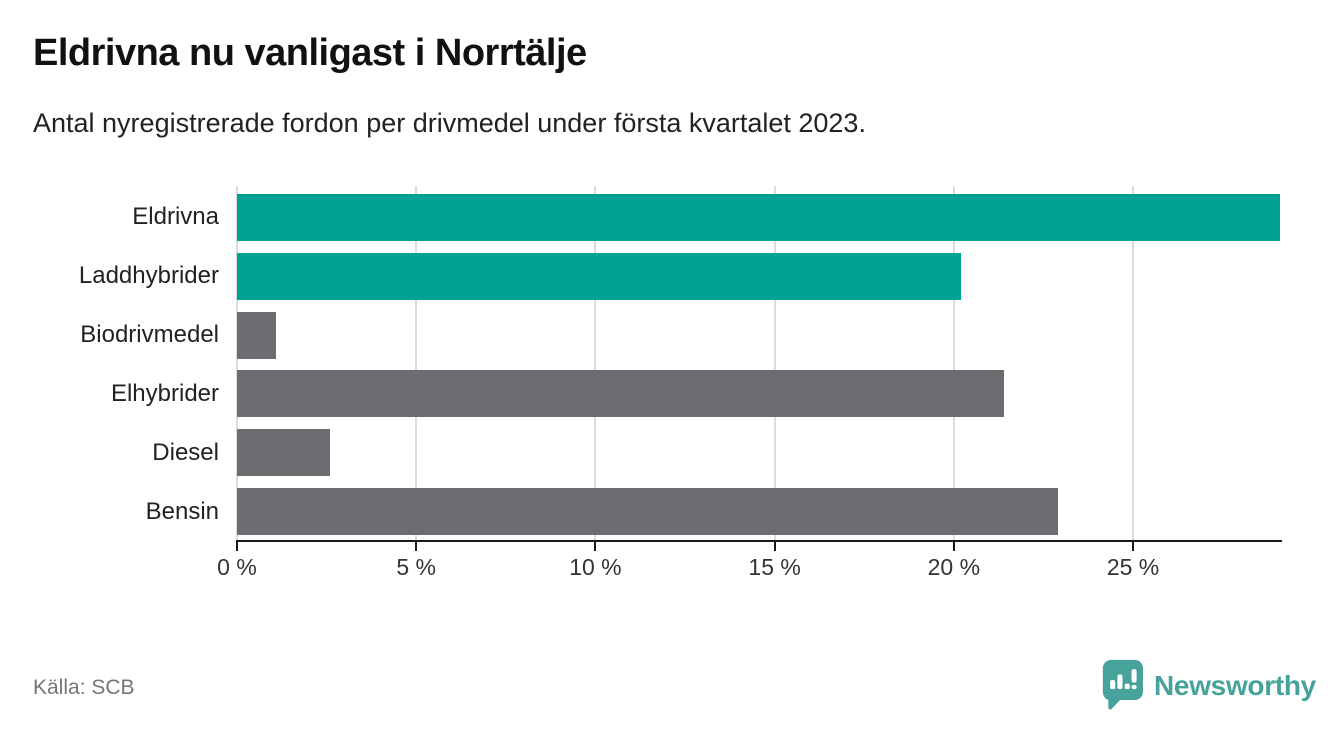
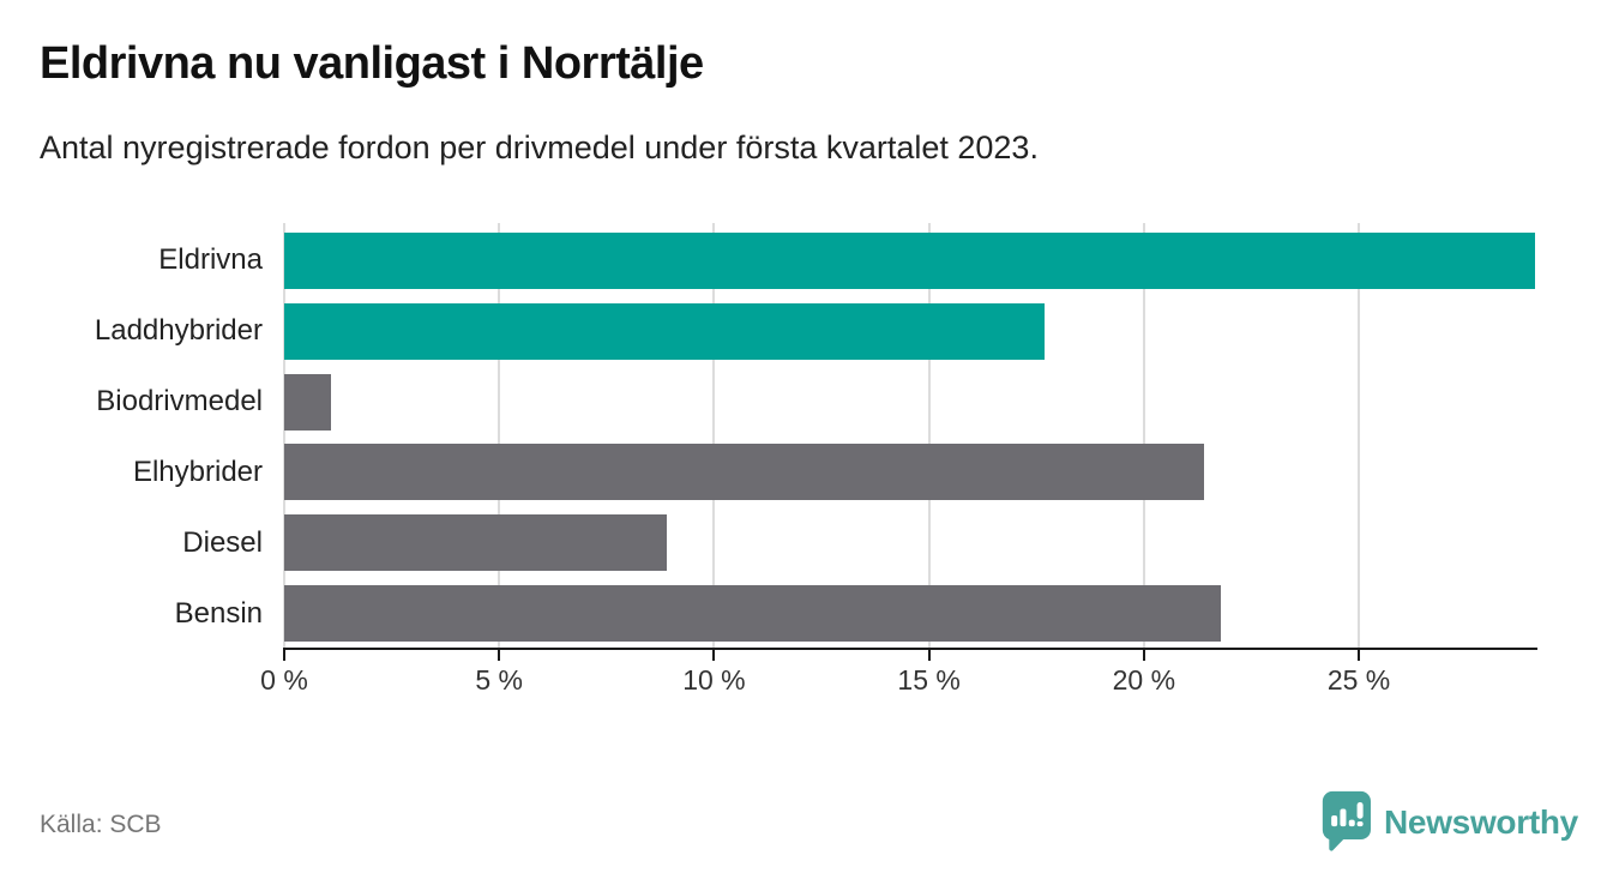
Laddhybrider: 20.2% -> 17.7%
Diesel: 2.6% -> 8.9%
Bensin: 22.9% -> 21.8%
